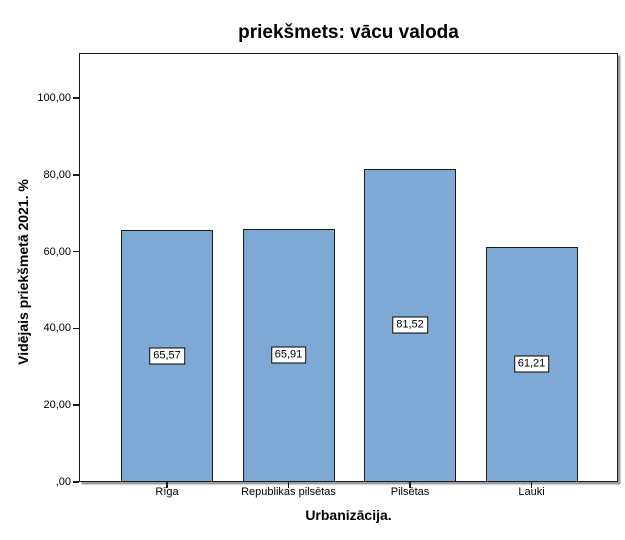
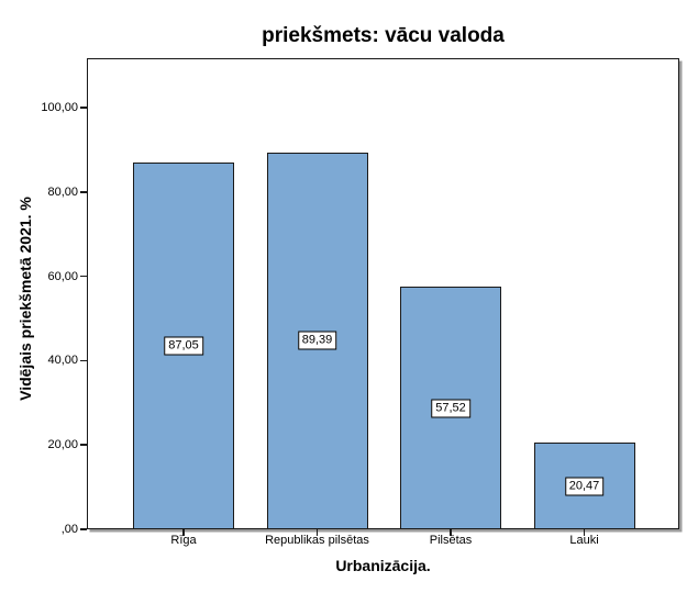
Rīga: 65,57 -> 87,05
Republikas pilsētas: 65,91 -> 89,39
Pilsētas: 81,52 -> 57,52
Lauki: 61,21 -> 20,47
